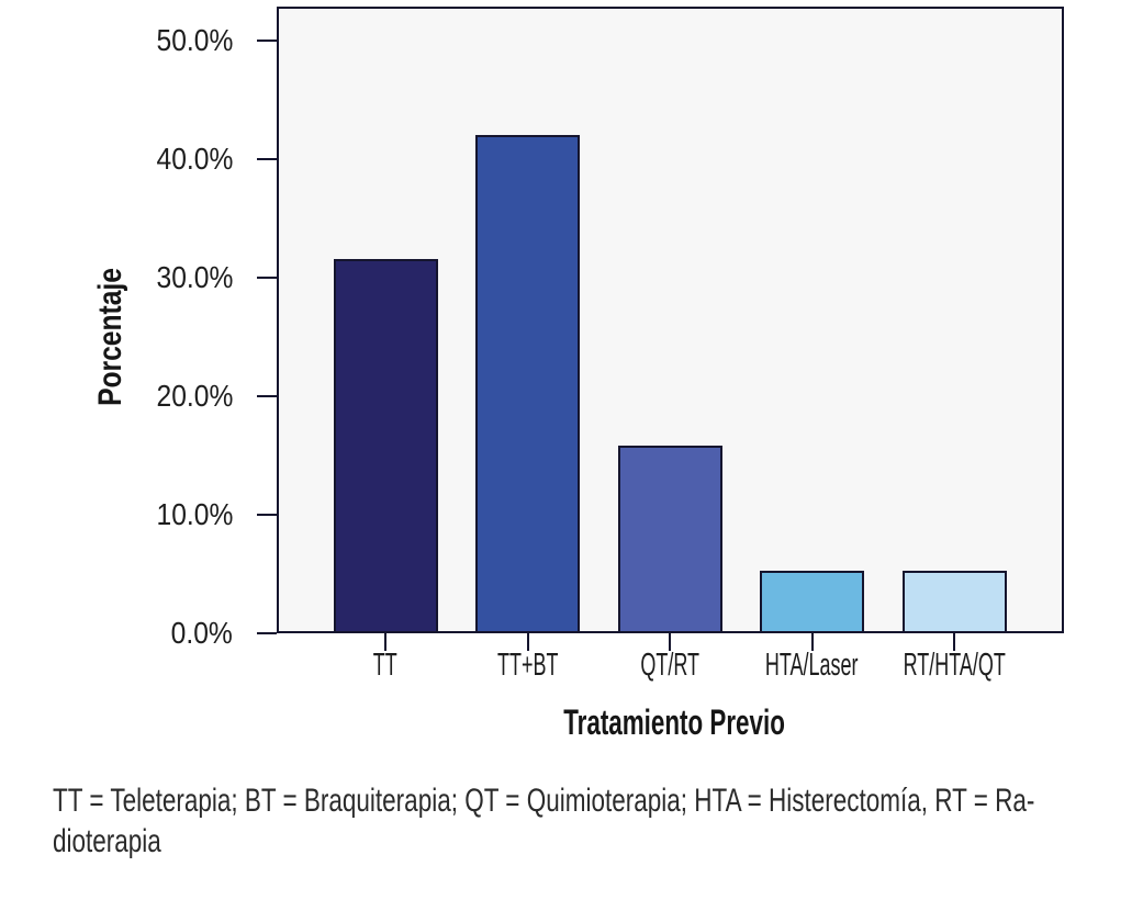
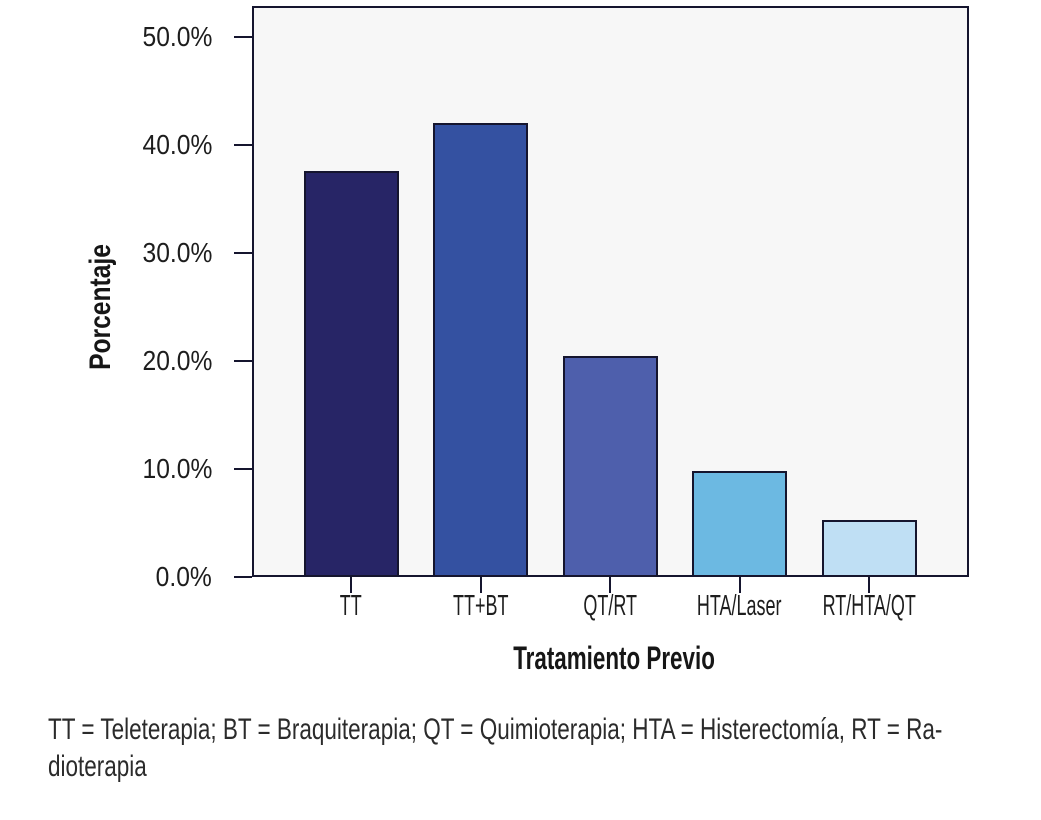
TT: 31.6% -> 37.6%
QT/RT: 15.8% -> 20.5%
HTA/Laser: 5.3% -> 9.8%
